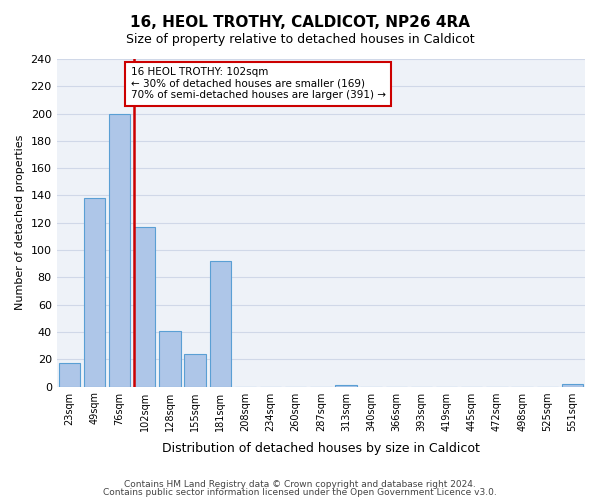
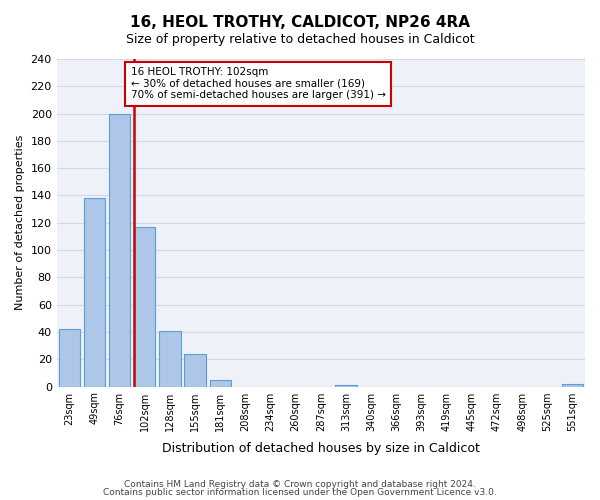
23sqm: 17 -> 42
181sqm: 92 -> 5
